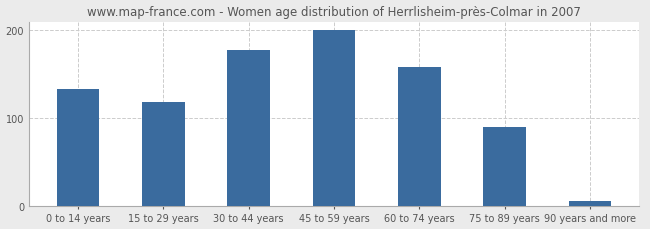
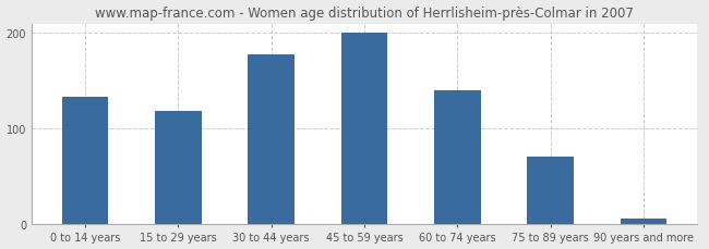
60 to 74 years: 158 -> 140
75 to 89 years: 90 -> 70
